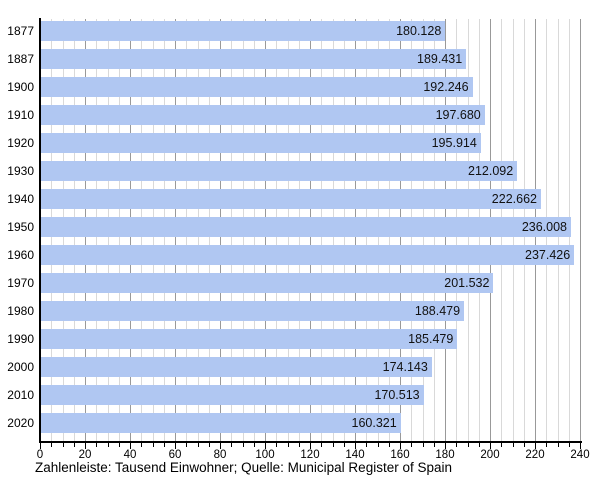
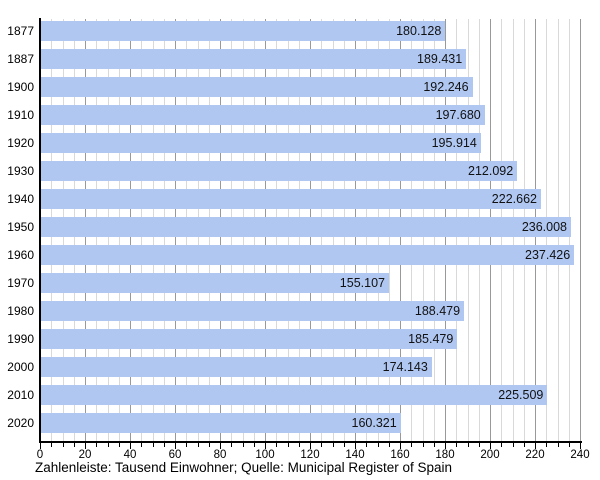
1970: 201.532 -> 155.107
2010: 170.513 -> 225.509
